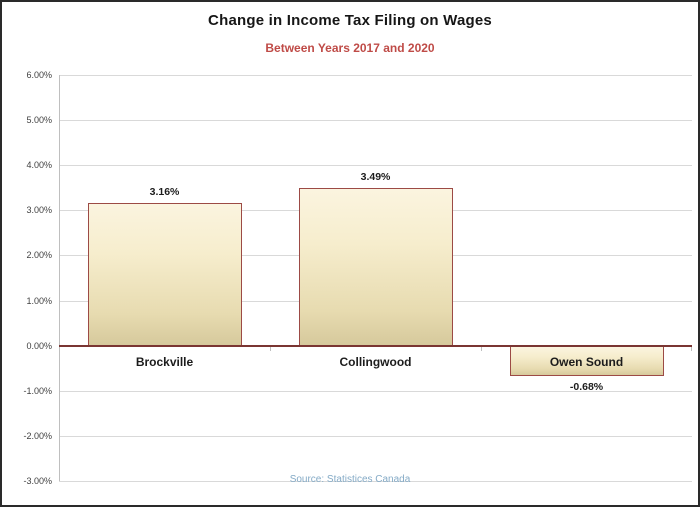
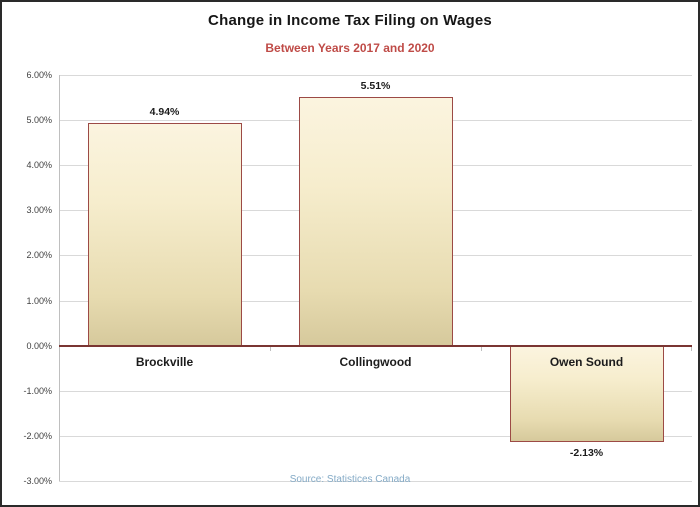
Brockville: 3.16% -> 4.94%
Collingwood: 3.49% -> 5.51%
Owen Sound: -0.68% -> -2.13%
